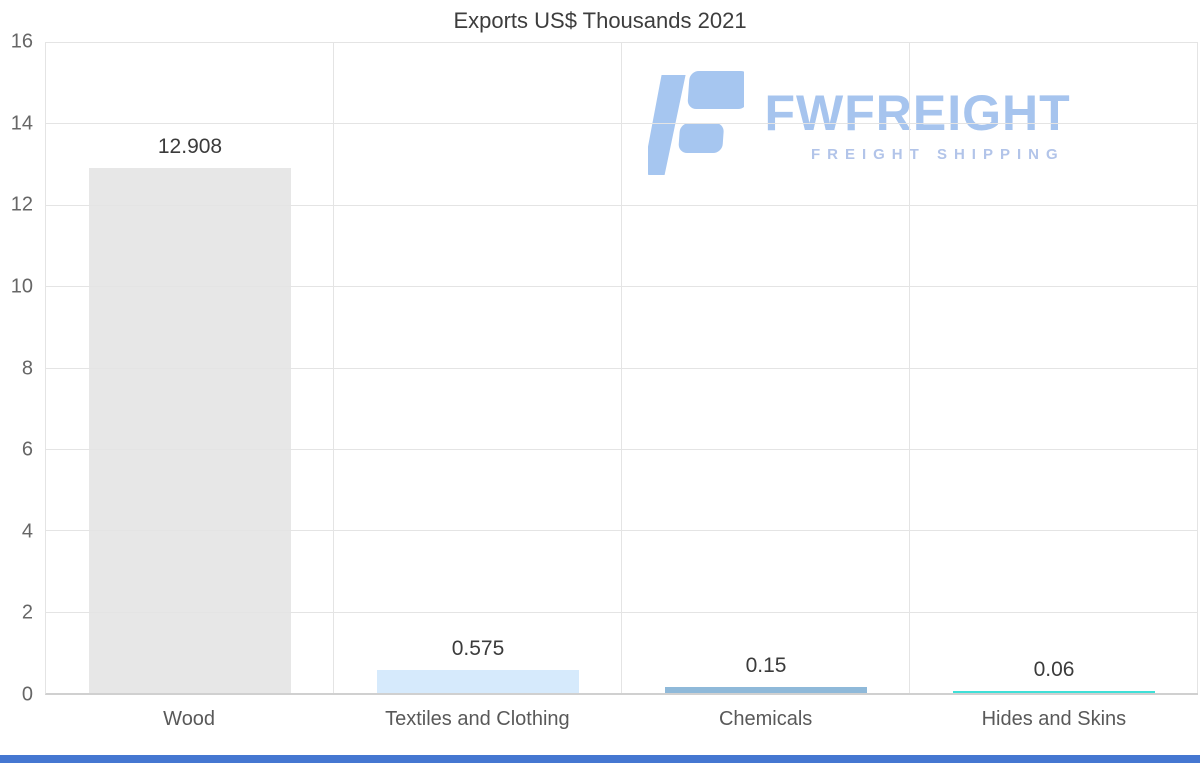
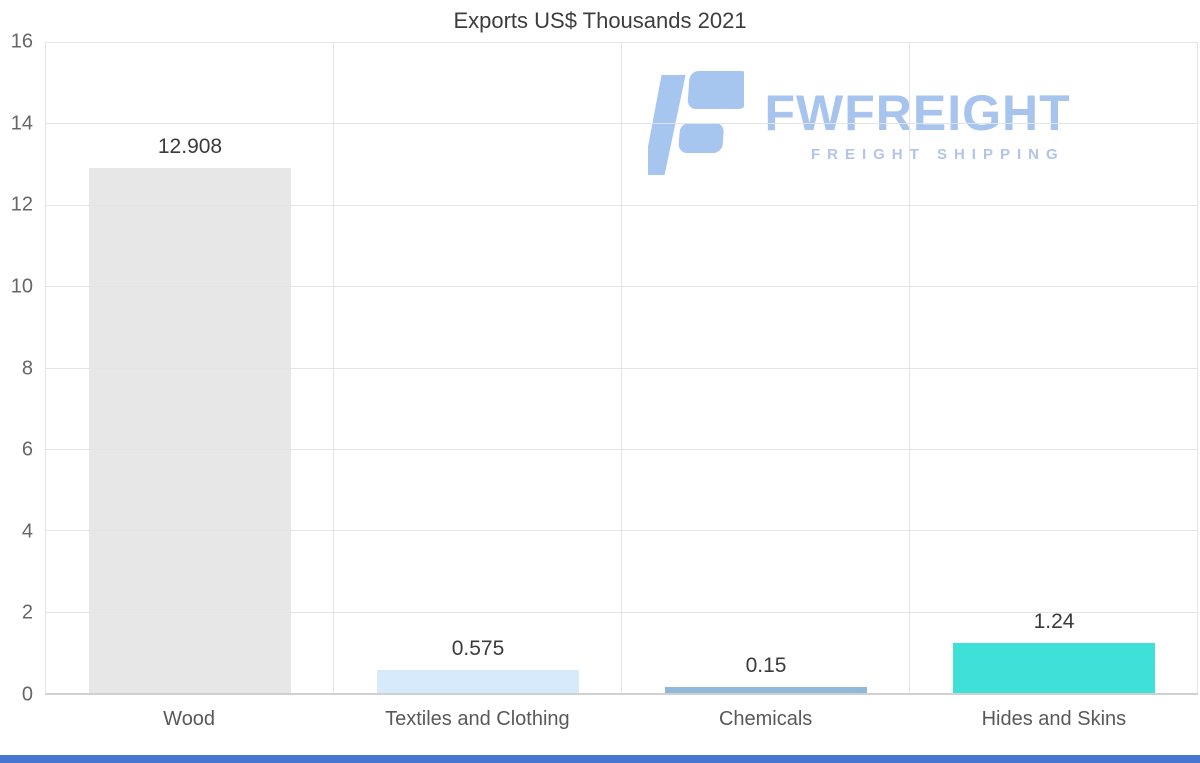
Hides and Skins: 0.06 -> 1.24
